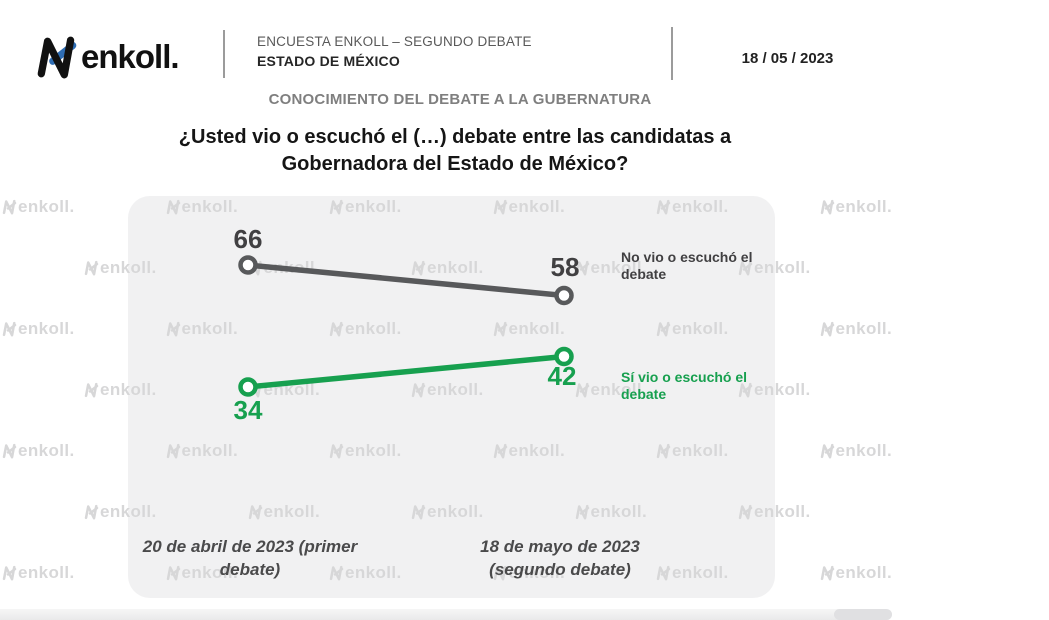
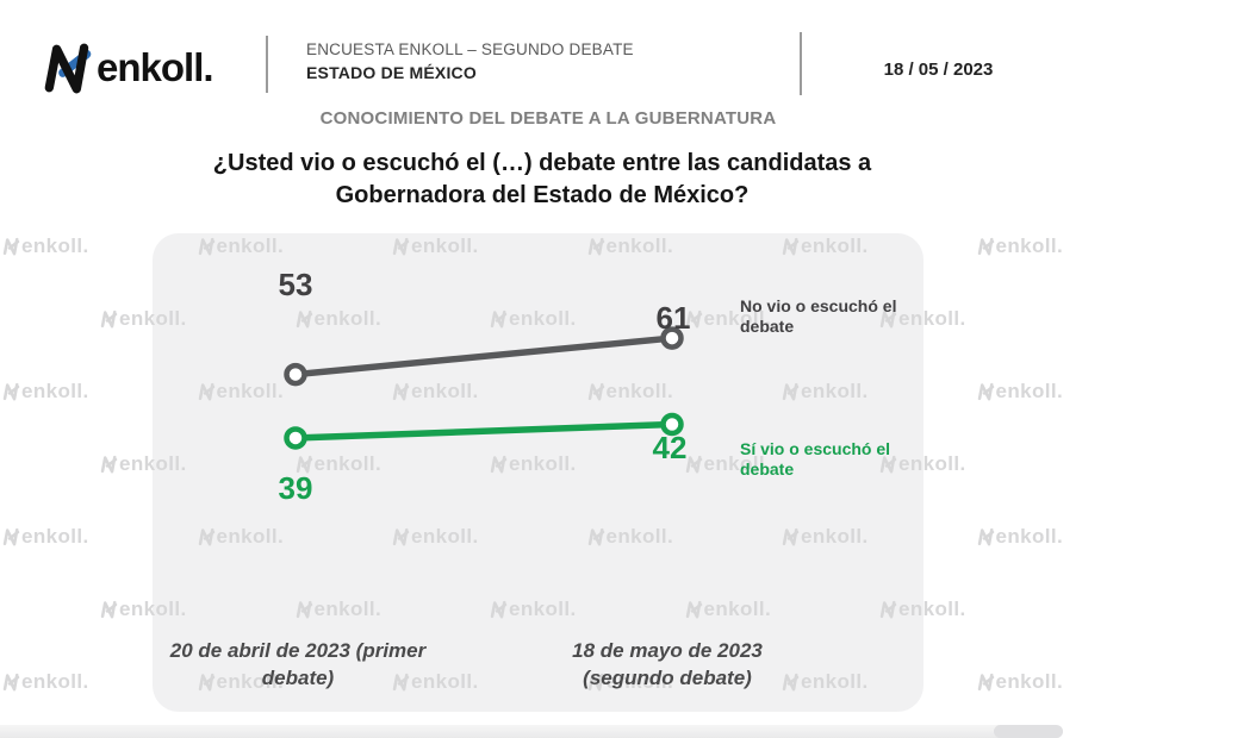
No vio o escuchó el debate/20 de abril de 2023 (primer debate): 66 -> 53
Sí vio o escuchó el debate/20 de abril de 2023 (primer debate): 34 -> 39
No vio o escuchó el debate/18 de mayo de 2023 (segundo debate): 58 -> 61
